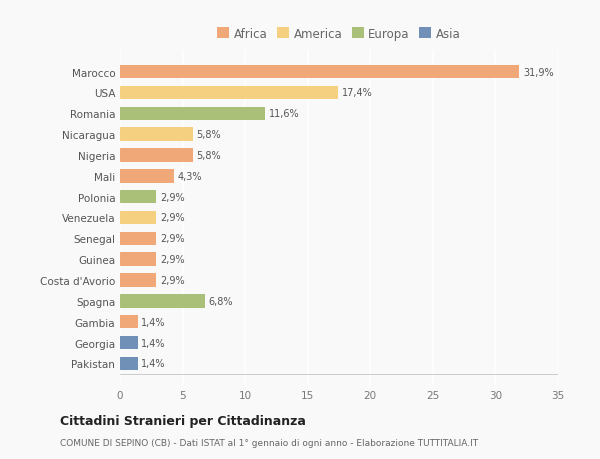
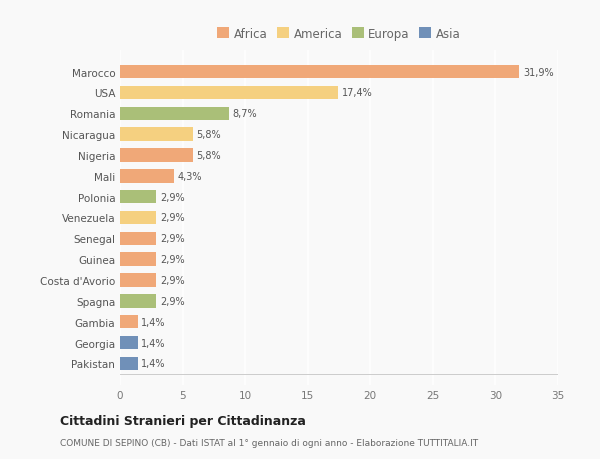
Romania: 11,6% -> 8,7%
Spagna: 6,8% -> 2,9%
